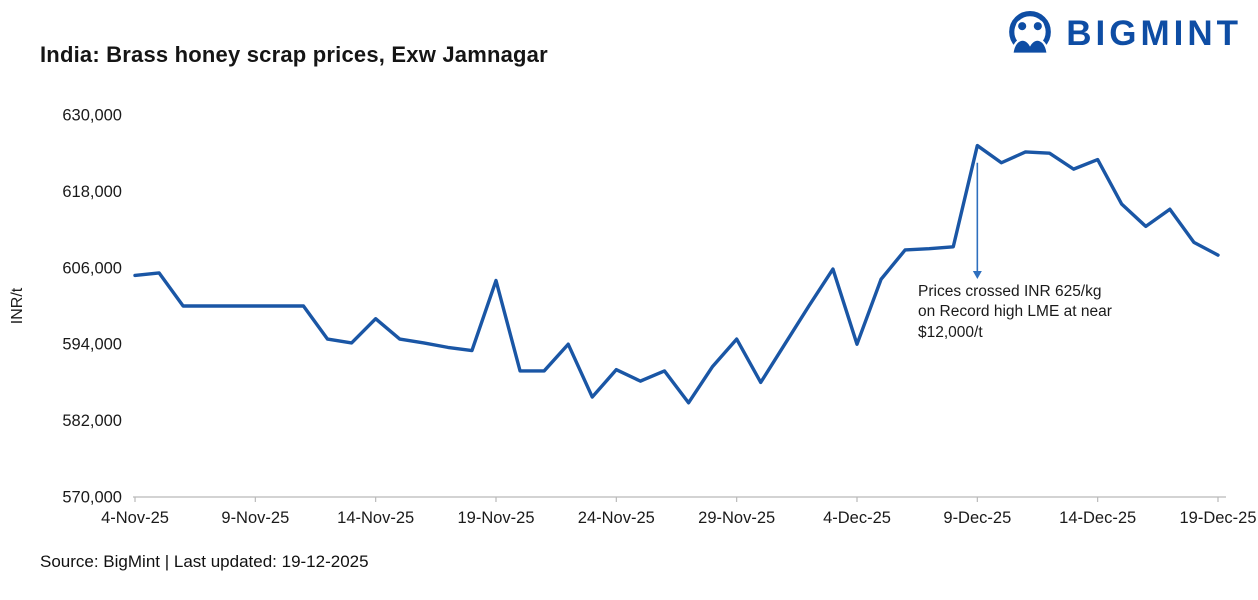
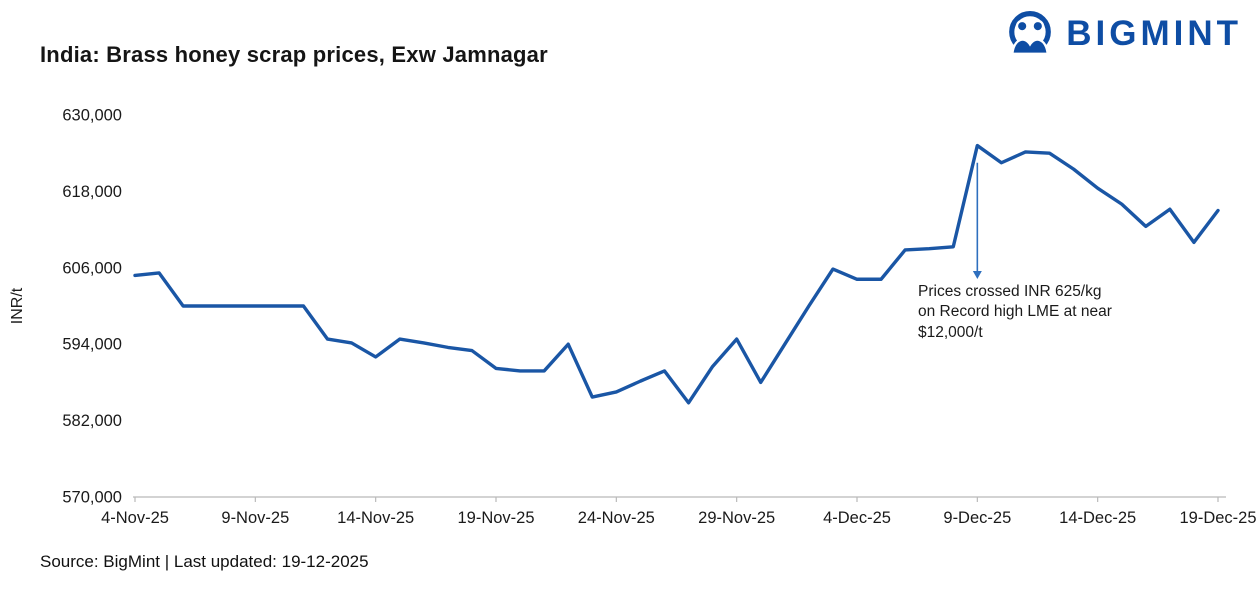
14-Nov-25: 598000 -> 592000
19-Nov-25: 604000 -> 590000
24-Nov-25: 590000 -> 586000
4-Dec-25: 594000 -> 604000
14-Dec-25: 623000 -> 618000
19-Dec-25: 608000 -> 615000
